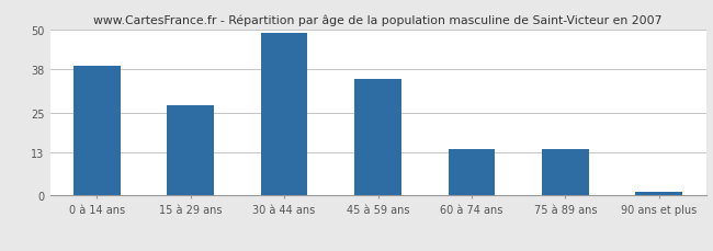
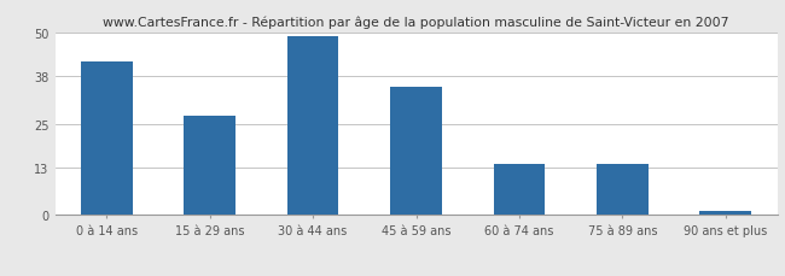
0 à 14 ans: 39 -> 42
